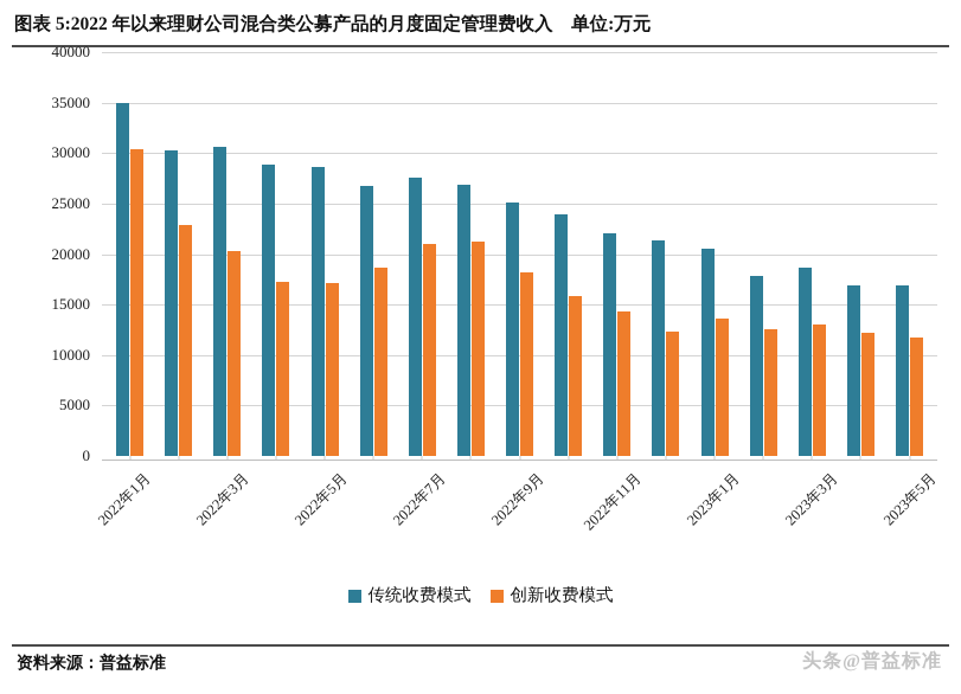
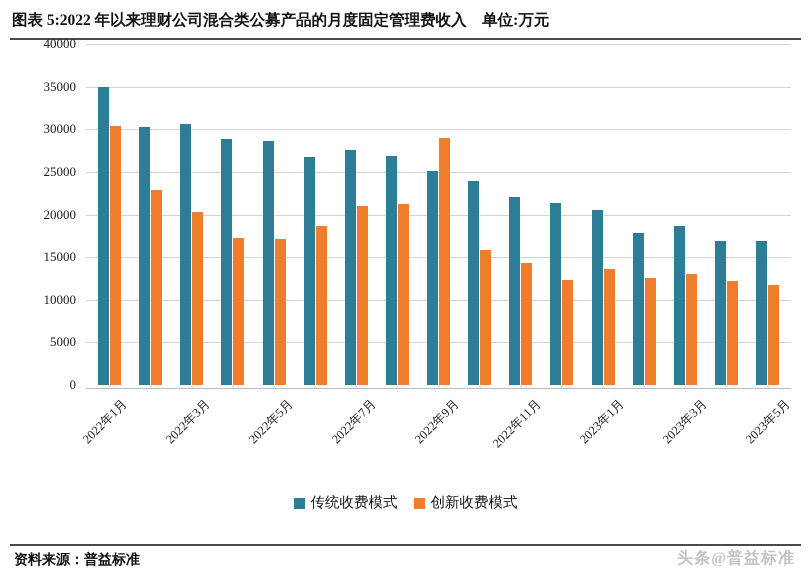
创新收费模式/2022年9月: 18000 -> 29000
